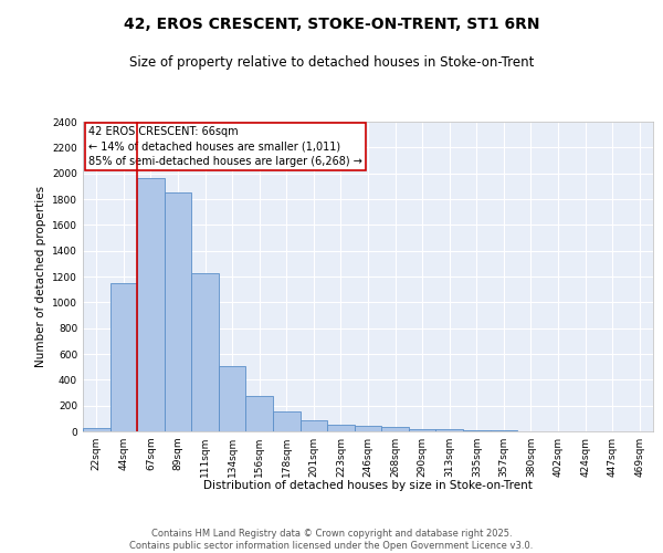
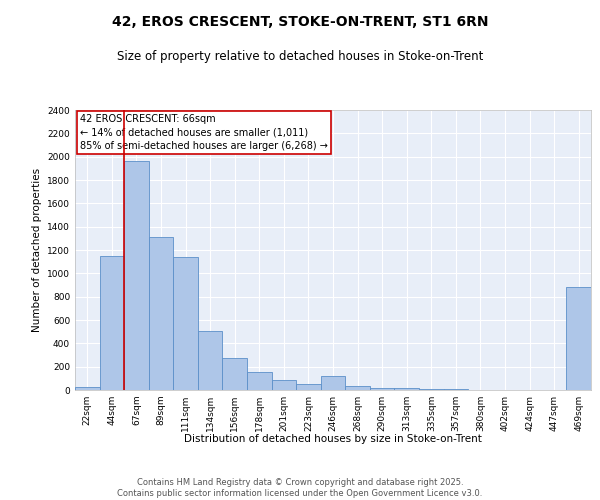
89sqm: 1850 -> 1310
111sqm: 1230 -> 1140
246sqm: 40 -> 120
469sqm: 0 -> 880
